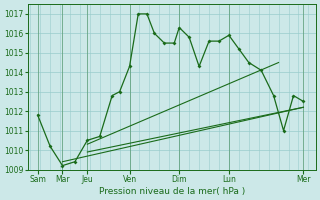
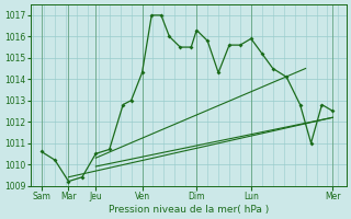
Sam: 1011.8 -> 1010.6
